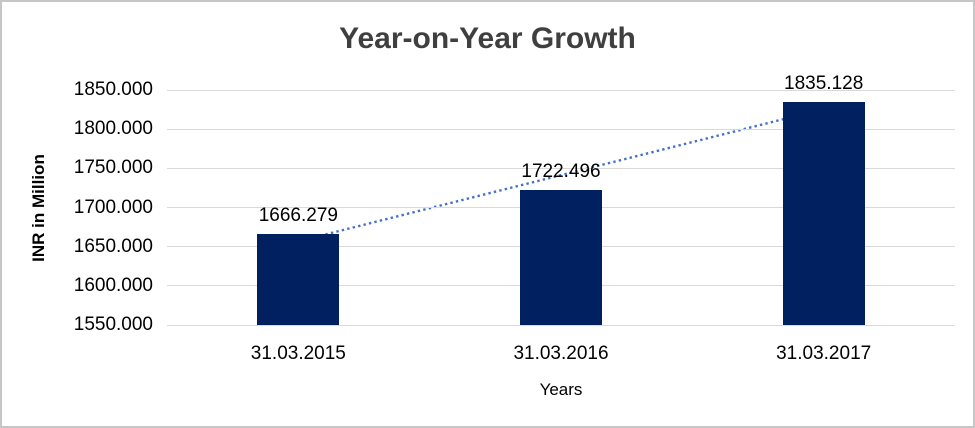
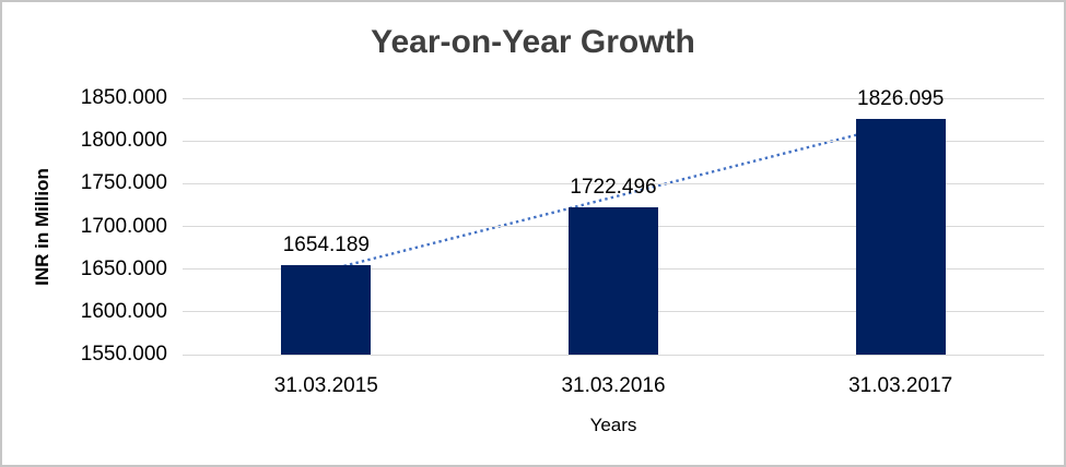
31.03.2015: 1666.279 -> 1654.189
31.03.2017: 1835.128 -> 1826.095
